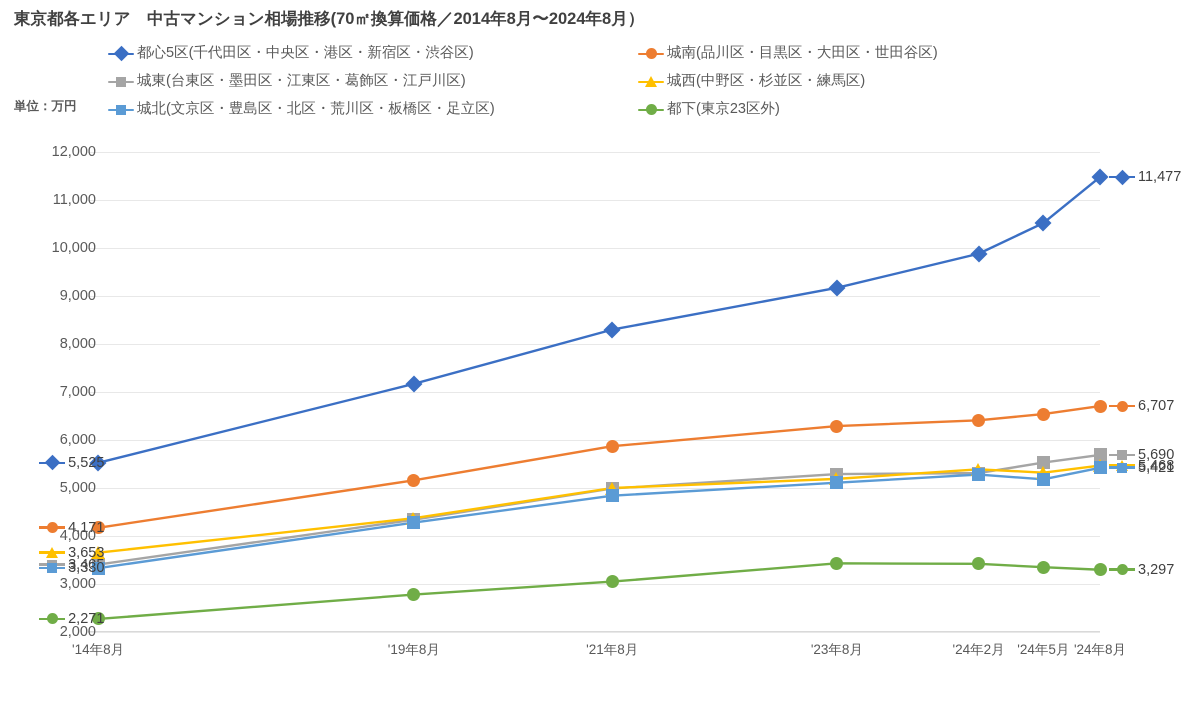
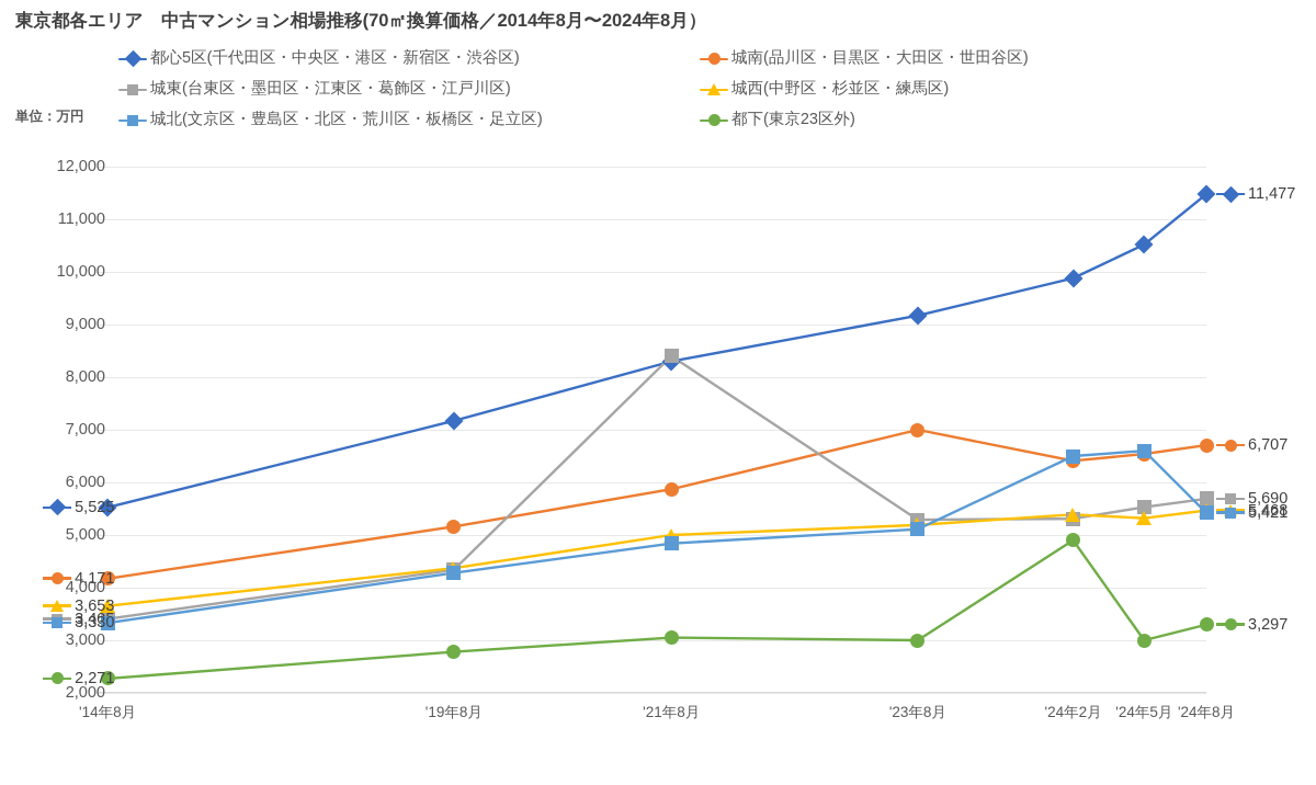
城東(台東区・墨田区・江東区・葛飾区・江戸川区)/'21年8月: 5000 -> 8400
城南(品川区・目黒区・大田区・世田谷区)/'23年8月: 6300 -> 7000
都下(東京23区外)/'23年8月: 3400 -> 3000
城北(文京区・豊島区・北区・荒川区・板橋区・足立区)/'24年2月: 5300 -> 6500
都下(東京23区外)/'24年2月: 3400 -> 4900
城北(文京区・豊島区・北区・荒川区・板橋区・足立区)/'24年5月: 5200 -> 6600
都下(東京23区外)/'24年5月: 3400 -> 3000
